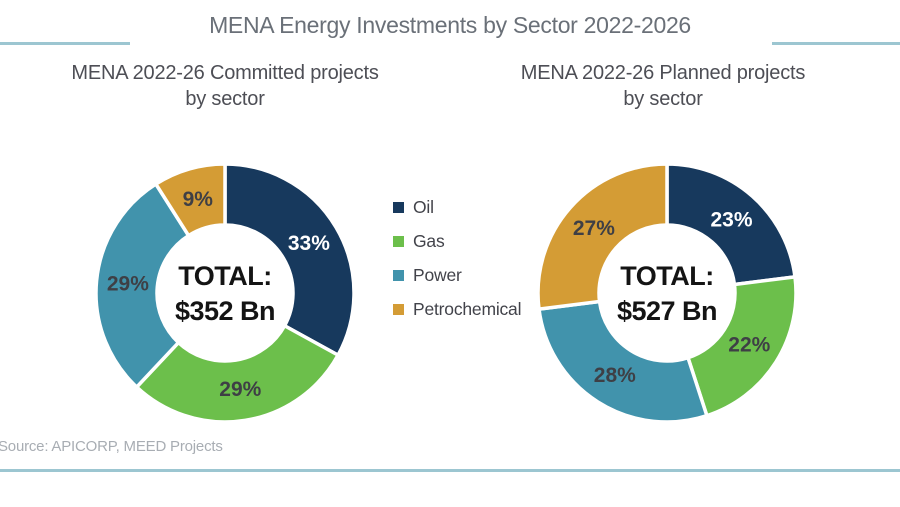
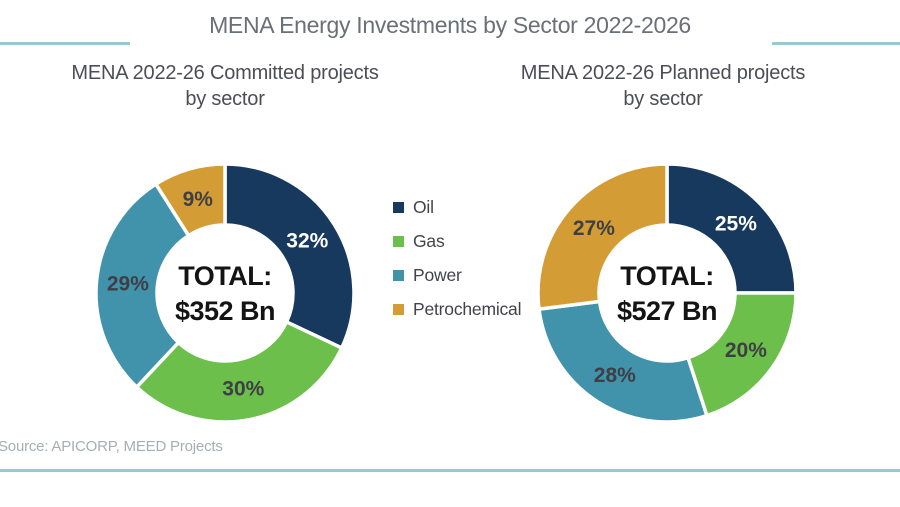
MENA 2022-26 Committed projects by sector/Oil: 33% -> 32%
MENA 2022-26 Committed projects by sector/Gas: 29% -> 30%
MENA 2022-26 Planned projects by sector/Oil: 23% -> 25%
MENA 2022-26 Planned projects by sector/Gas: 22% -> 20%
